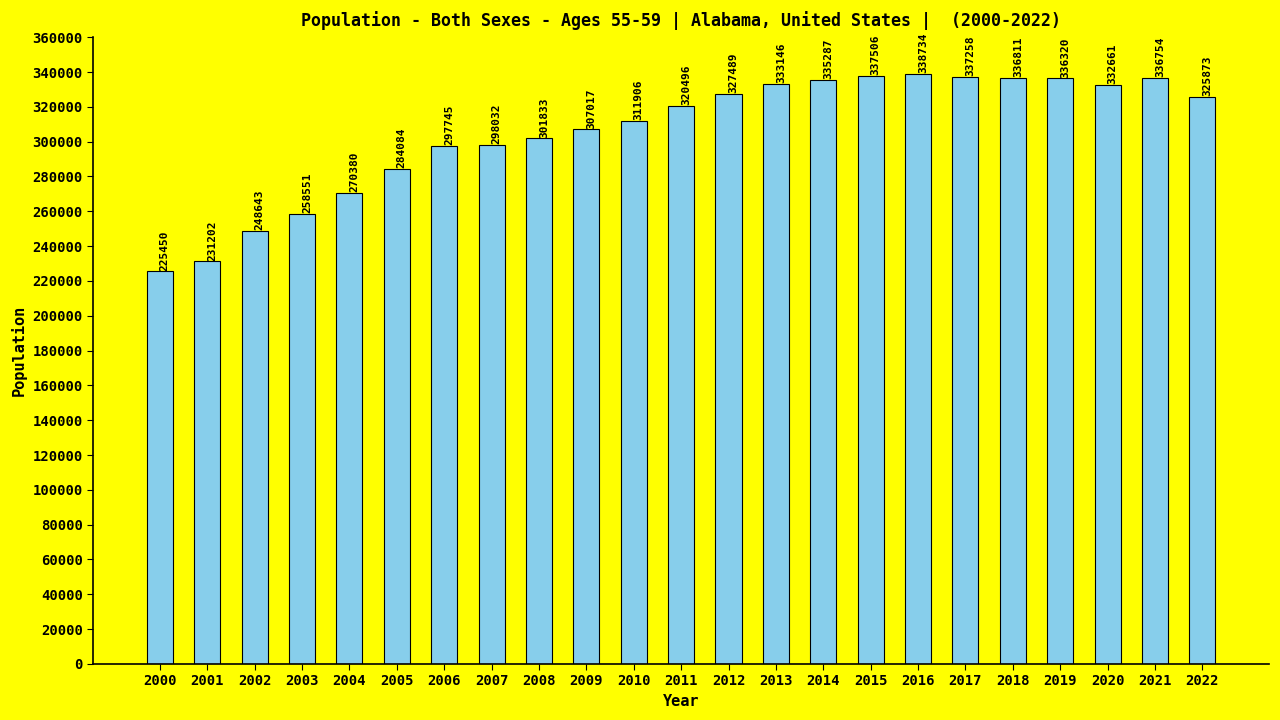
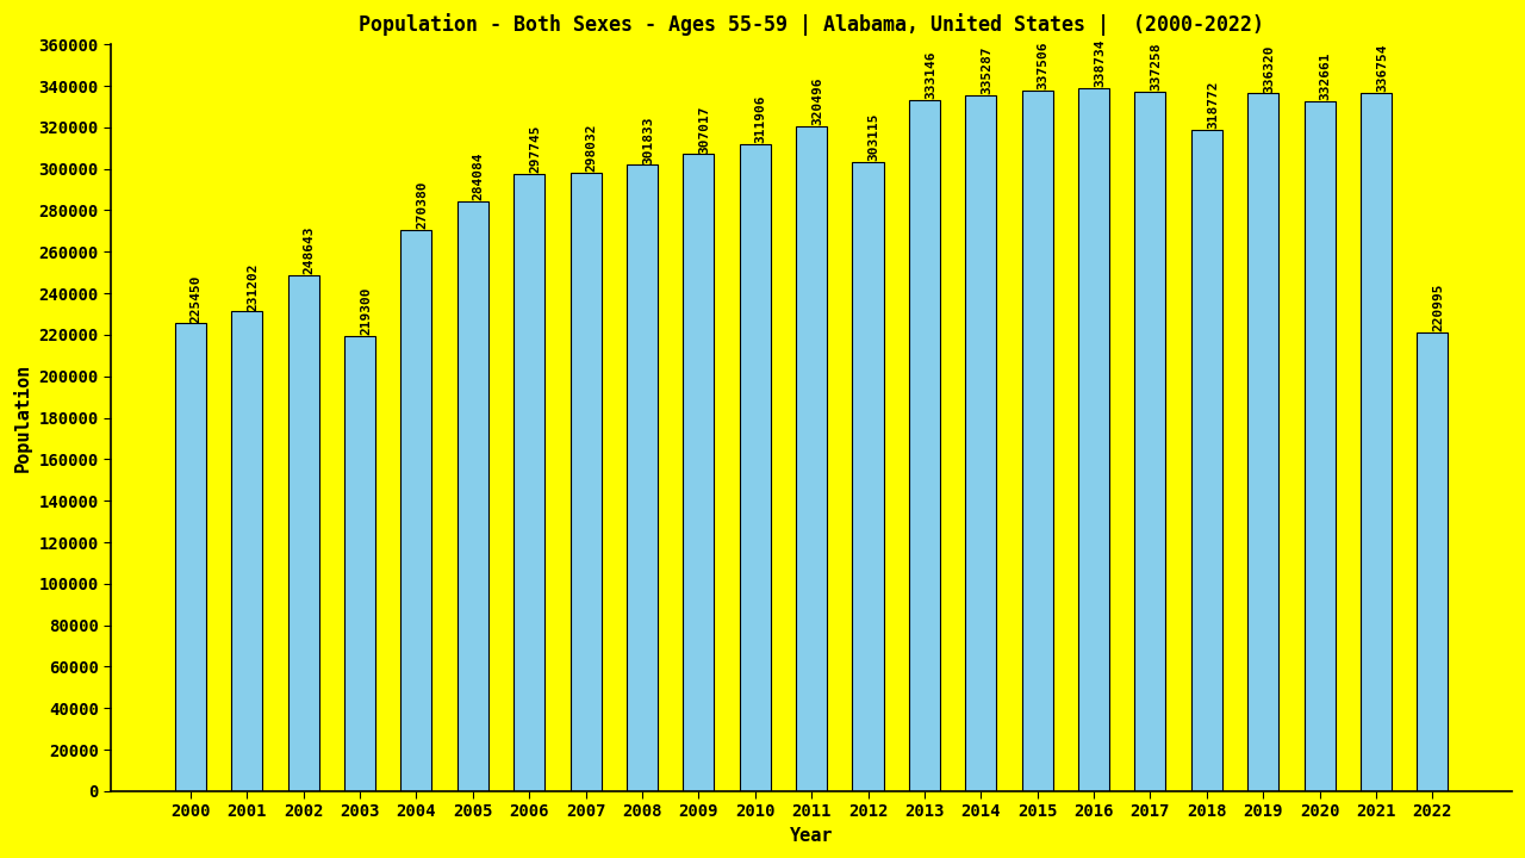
2003: 258551 -> 219300
2012: 327489 -> 303115
2018: 336811 -> 318772
2022: 325873 -> 220995
